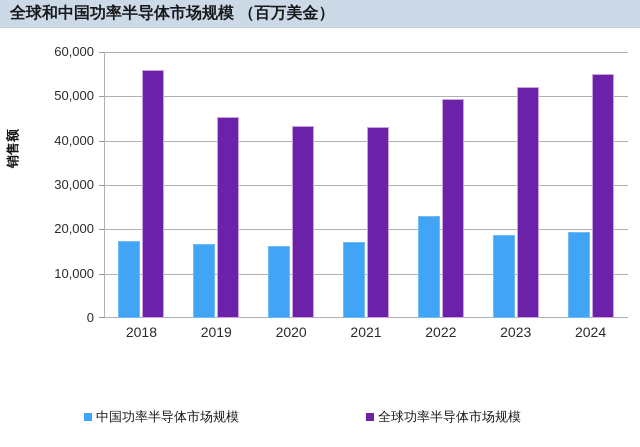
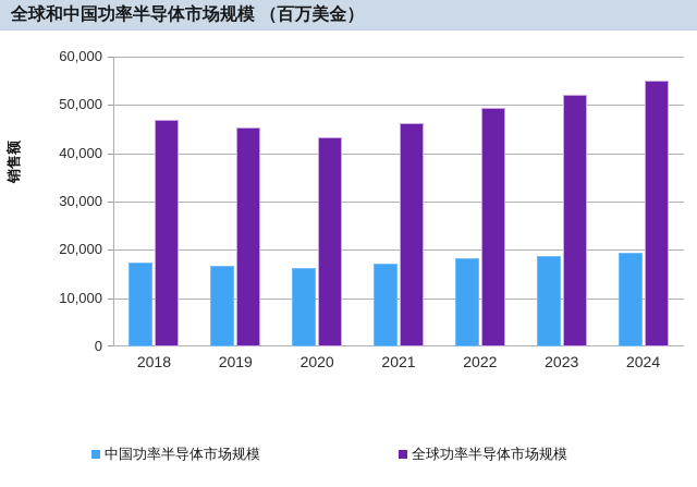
全球功率半导体市场规模/2018: 56000 -> 47000
全球功率半导体市场规模/2021: 43000 -> 46000
中国功率半导体市场规模/2022: 23000 -> 18000
